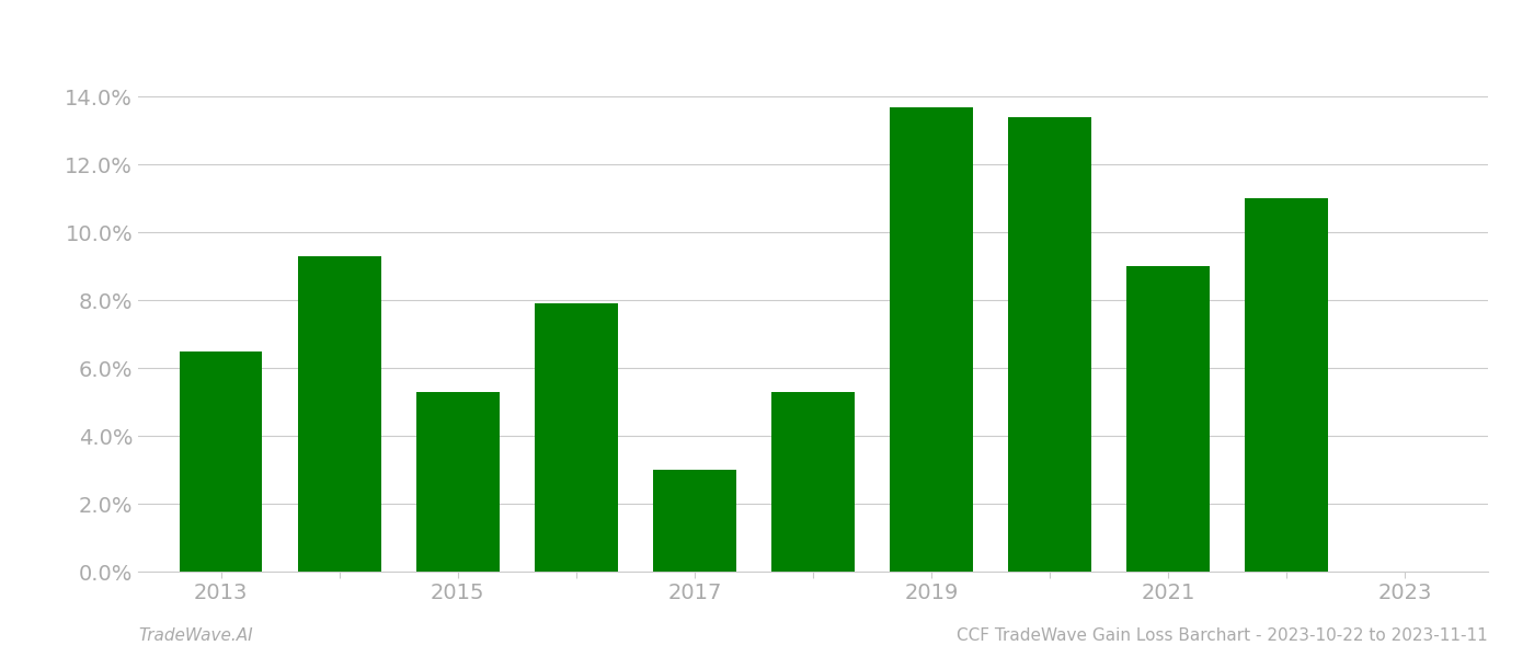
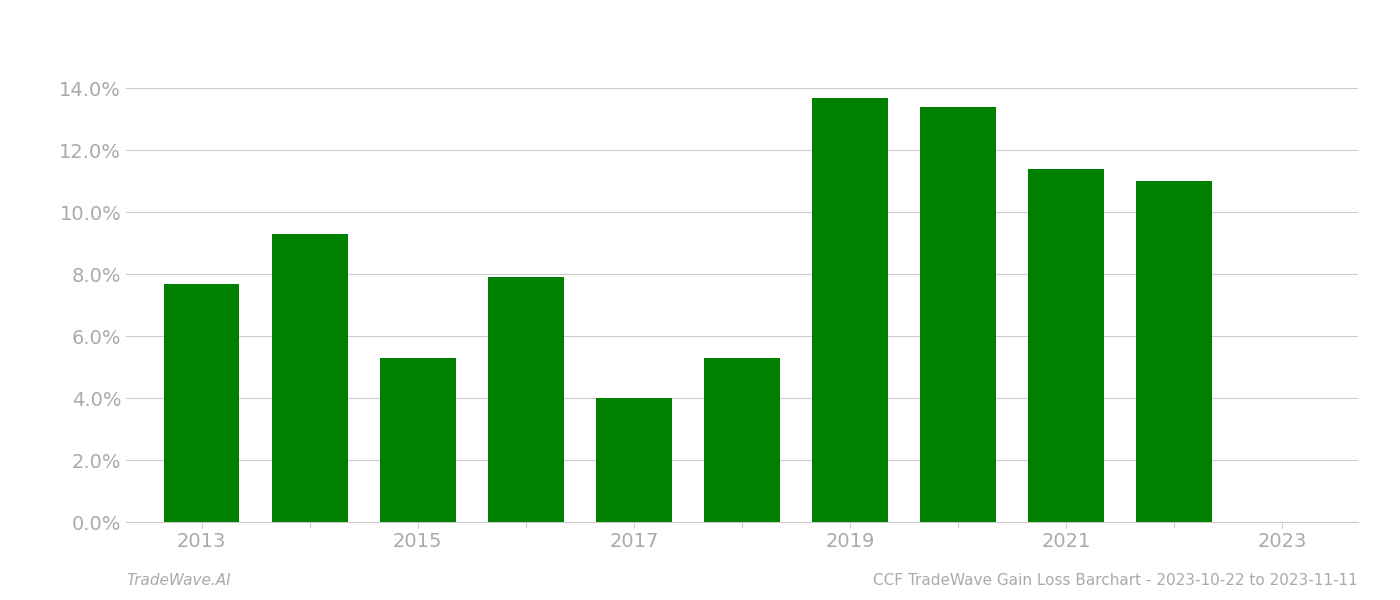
2013: 6.5% -> 7.7%
2017: 3.0% -> 4.0%
2021: 9.0% -> 11.4%
